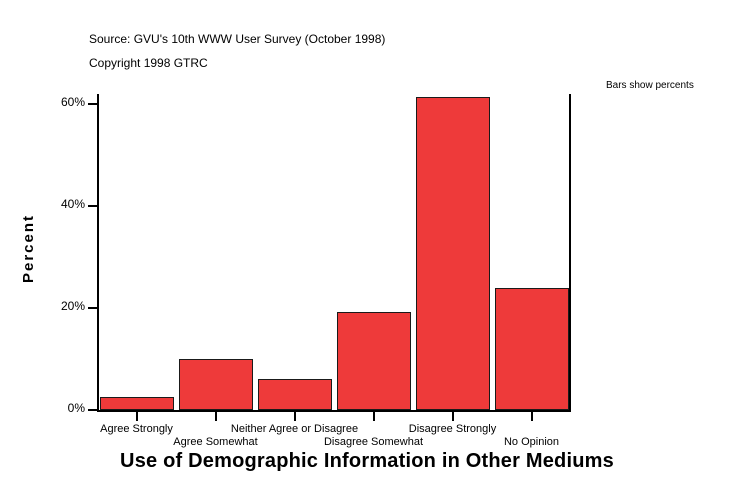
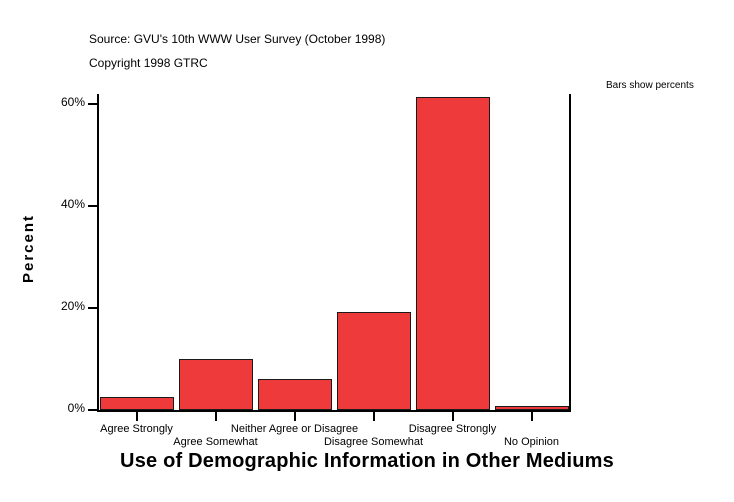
No Opinion: 24% -> 1%
